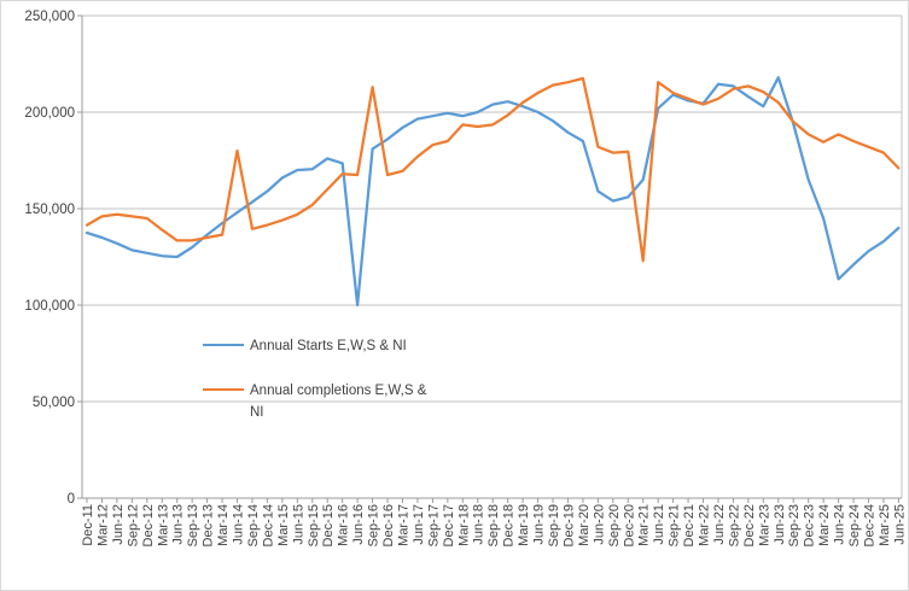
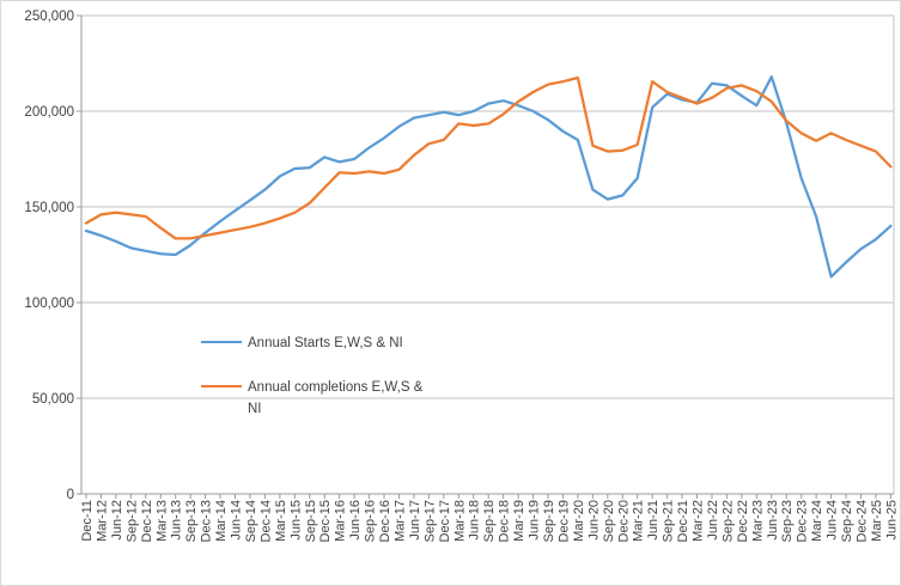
Annual completions E,W,S & NI/Jun-14: 180000 -> 138000
Annual Starts E,W,S & NI/Jun-16: 100000 -> 175000
Annual completions E,W,S & NI/Sep-16: 213000 -> 168000
Annual completions E,W,S & NI/Mar-21: 123000 -> 182000
